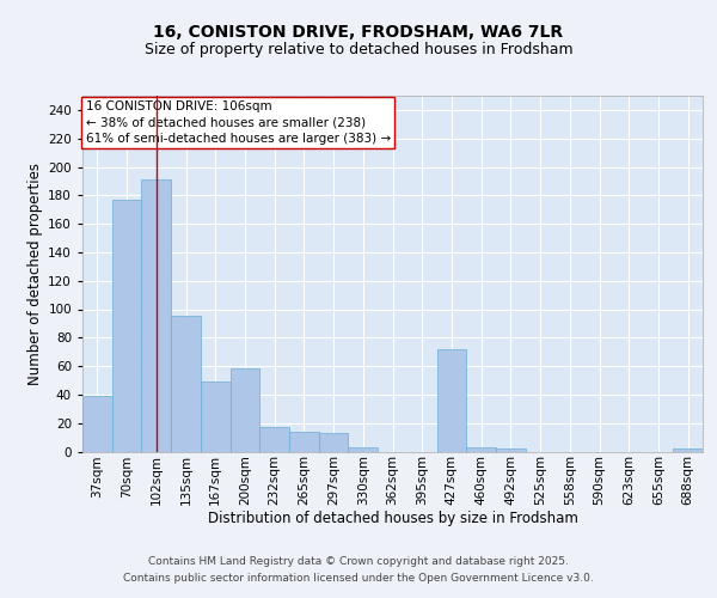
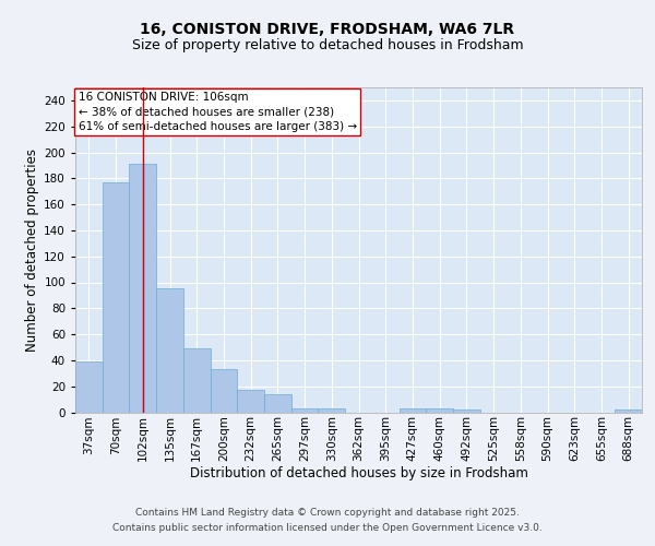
200sqm: 58 -> 33
297sqm: 13 -> 3
427sqm: 72 -> 3
